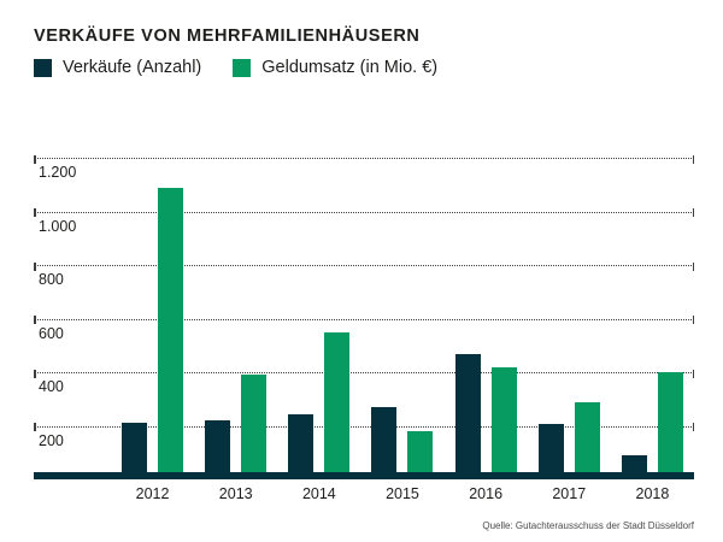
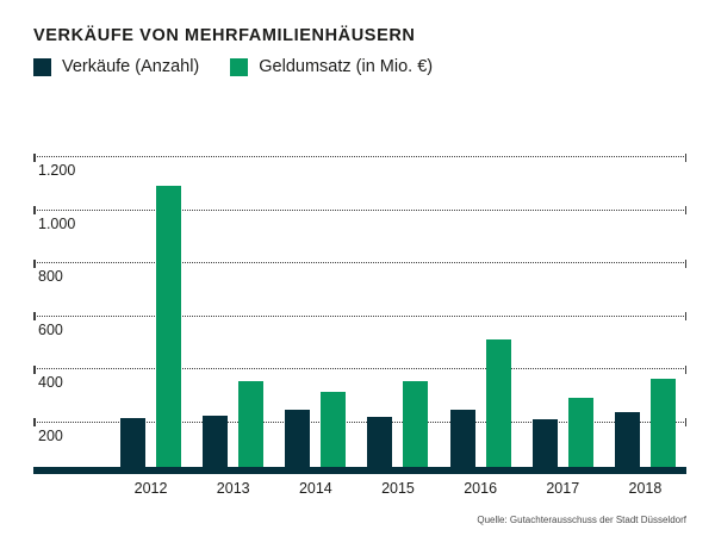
Geldumsatz (in Mio. €)/2013: 390 -> 350
Geldumsatz (in Mio. €)/2014: 550 -> 310
Verkäufe (Anzahl)/2015: 270 -> 220
Geldumsatz (in Mio. €)/2015: 180 -> 350
Verkäufe (Anzahl)/2016: 470 -> 240
Geldumsatz (in Mio. €)/2016: 420 -> 510
Verkäufe (Anzahl)/2018: 90 -> 230
Geldumsatz (in Mio. €)/2018: 400 -> 360
